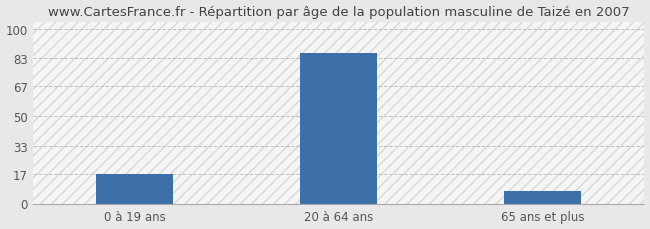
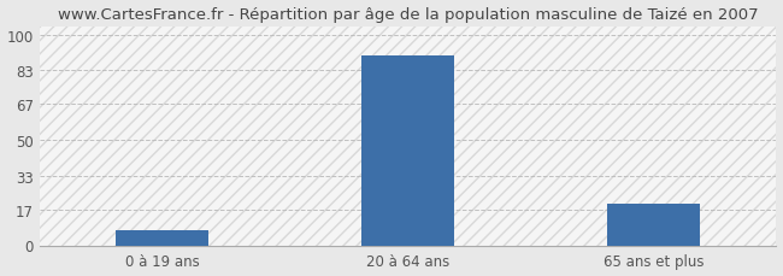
0 à 19 ans: 17 -> 7
20 à 64 ans: 86 -> 90
65 ans et plus: 7 -> 20
